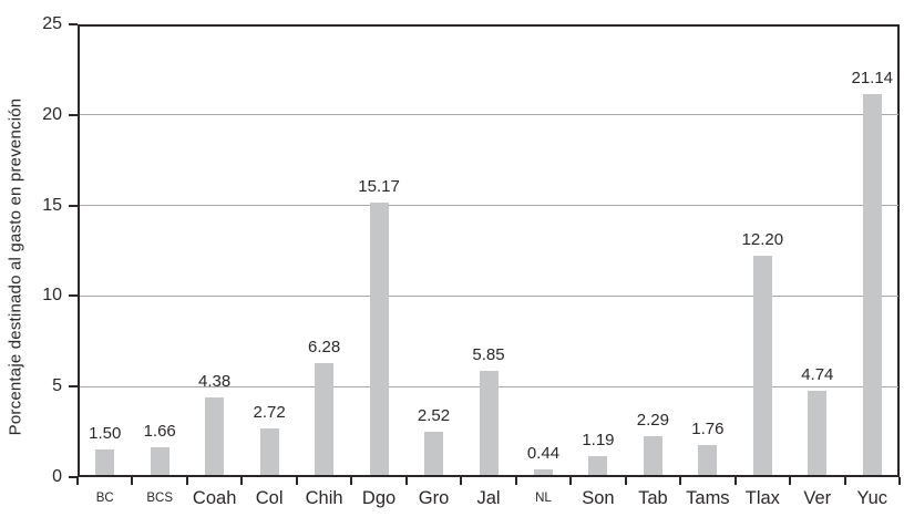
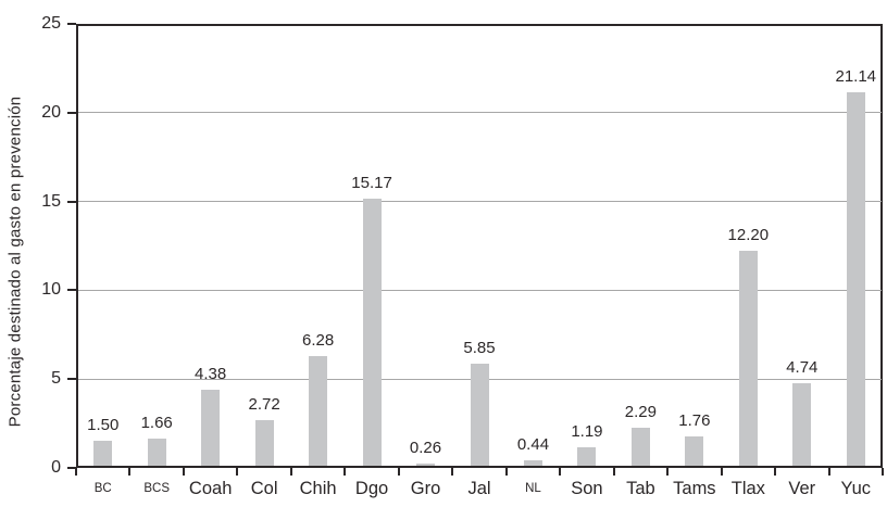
Gro: 2.52 -> 0.26
